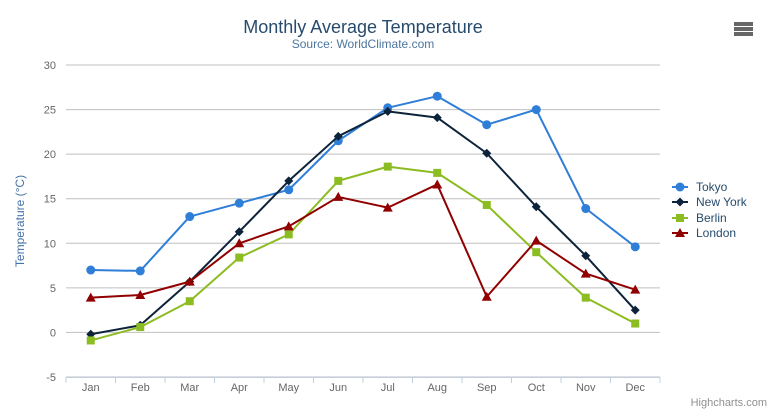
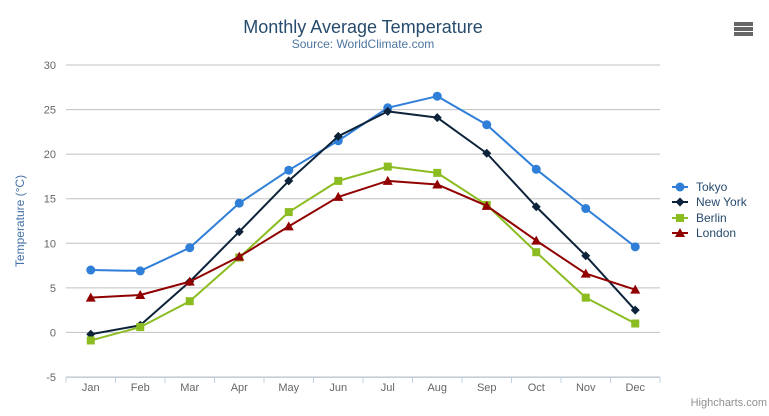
Tokyo/Mar: 13 -> 10
London/Apr: 10 -> 8
Tokyo/May: 16 -> 18
Berlin/May: 11 -> 14
London/Jul: 14 -> 17
London/Sep: 4 -> 14
Tokyo/Oct: 25 -> 18
